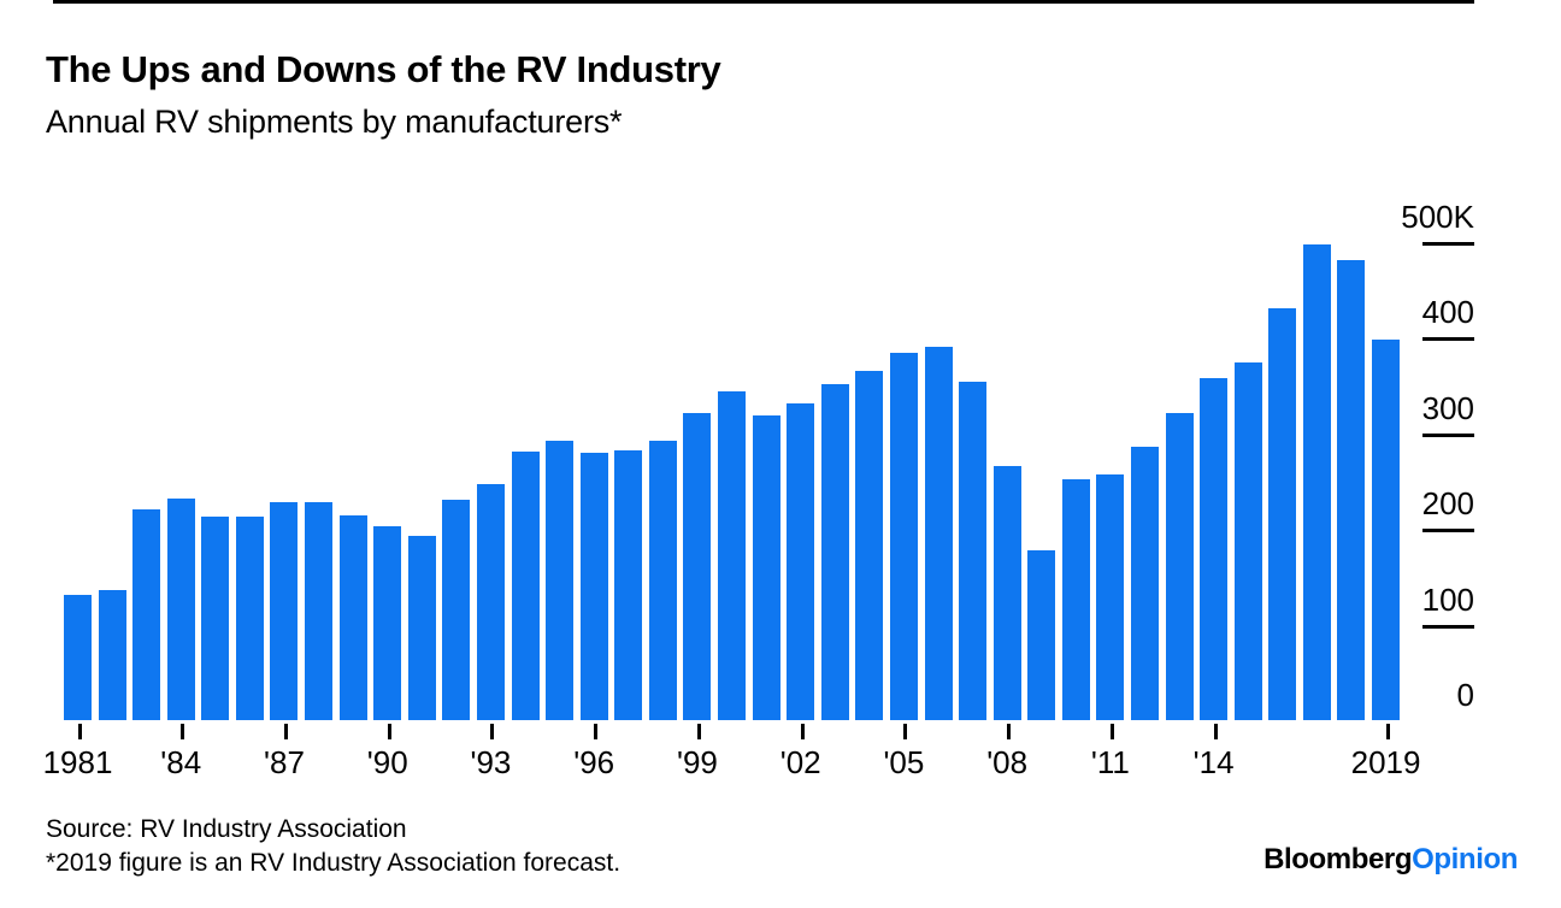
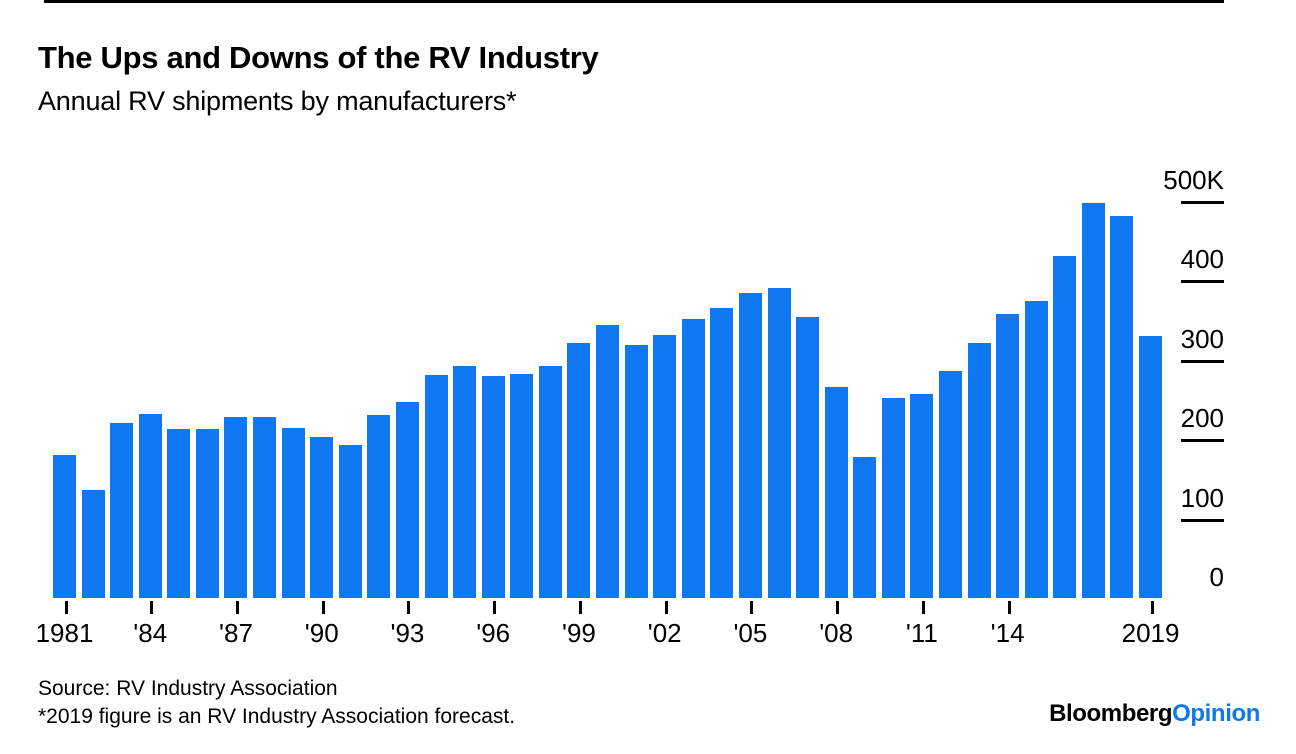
1981: 130K -> 180K
2019: 400K -> 330K
